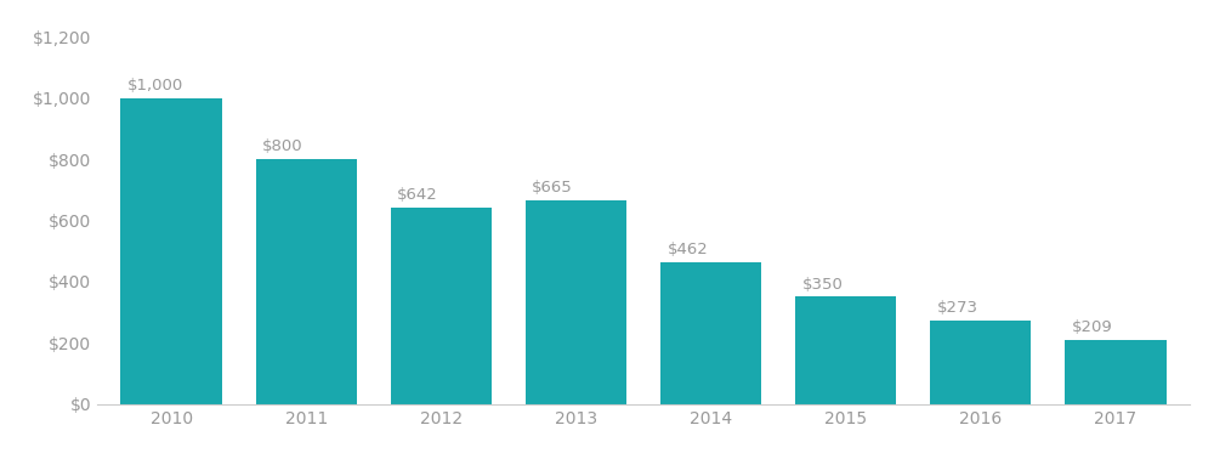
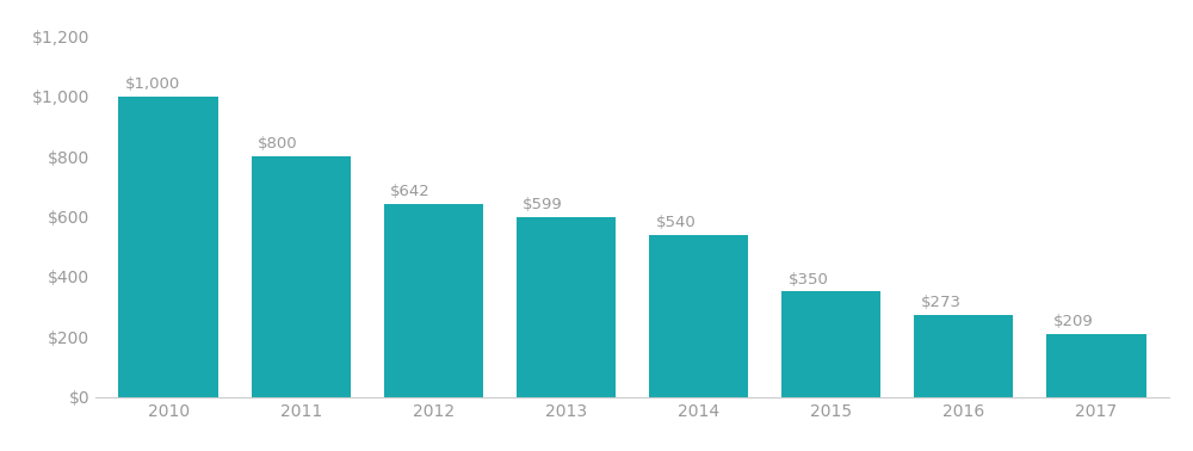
2013: $665 -> $599
2014: $462 -> $540
